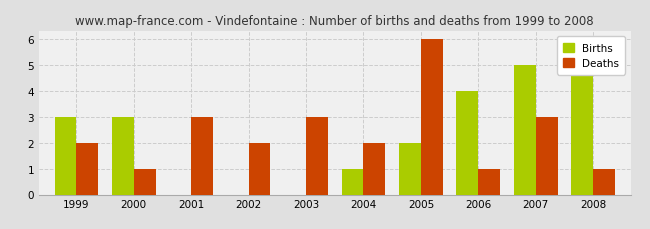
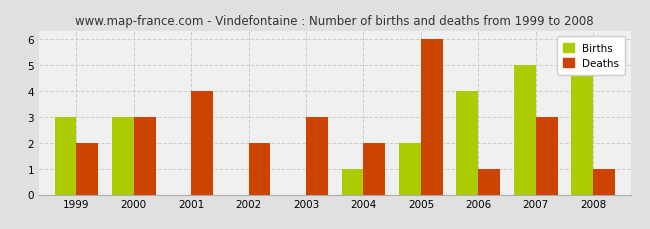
Deaths/2000: 1 -> 3
Deaths/2001: 3 -> 4
